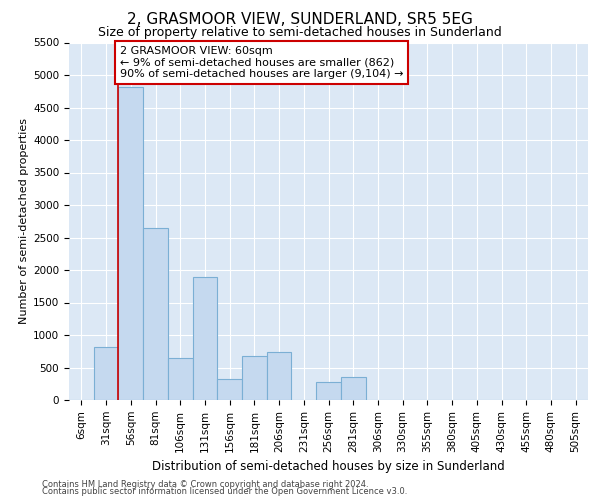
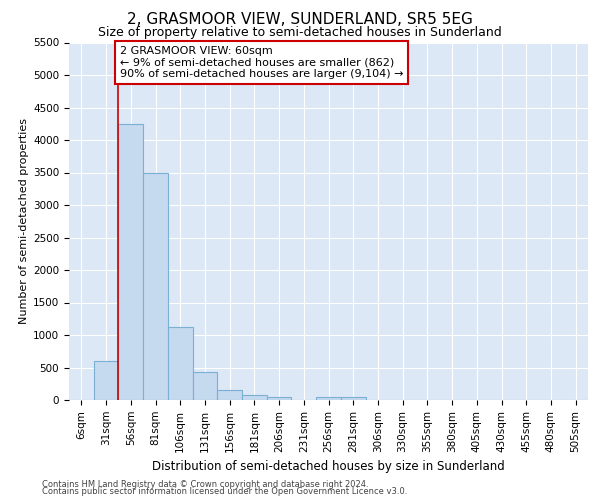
31sqm: 820 -> 600
56sqm: 4820 -> 4250
81sqm: 2640 -> 3500
106sqm: 640 -> 1120
131sqm: 1900 -> 420
156sqm: 320 -> 150
181sqm: 680 -> 80
206sqm: 740 -> 50
256sqm: 280 -> 50
281sqm: 360 -> 50
